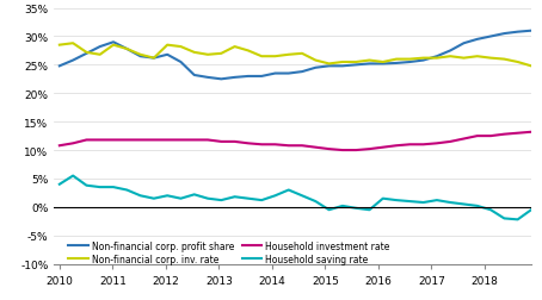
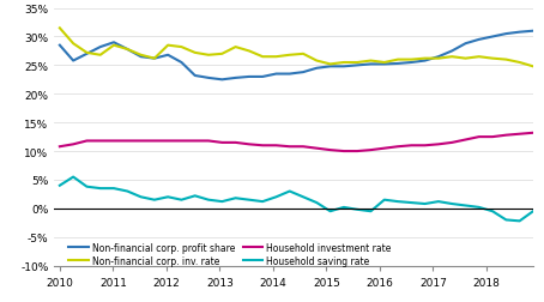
Non-financial corp. profit share/2010: 24.8% -> 28.5%
Non-financial corp. inv. rate/2010: 28.5% -> 31.5%
